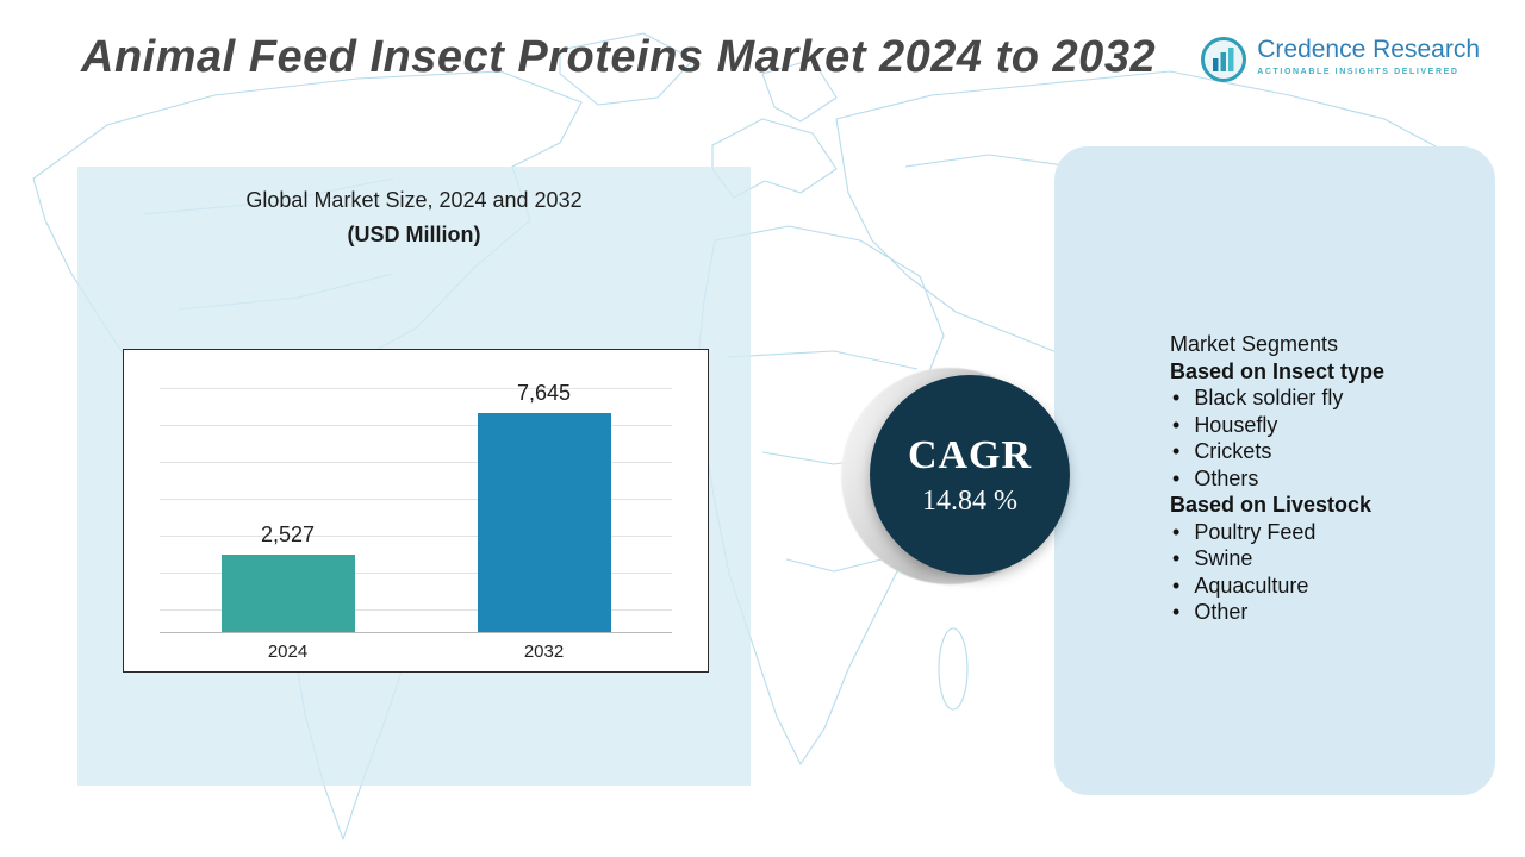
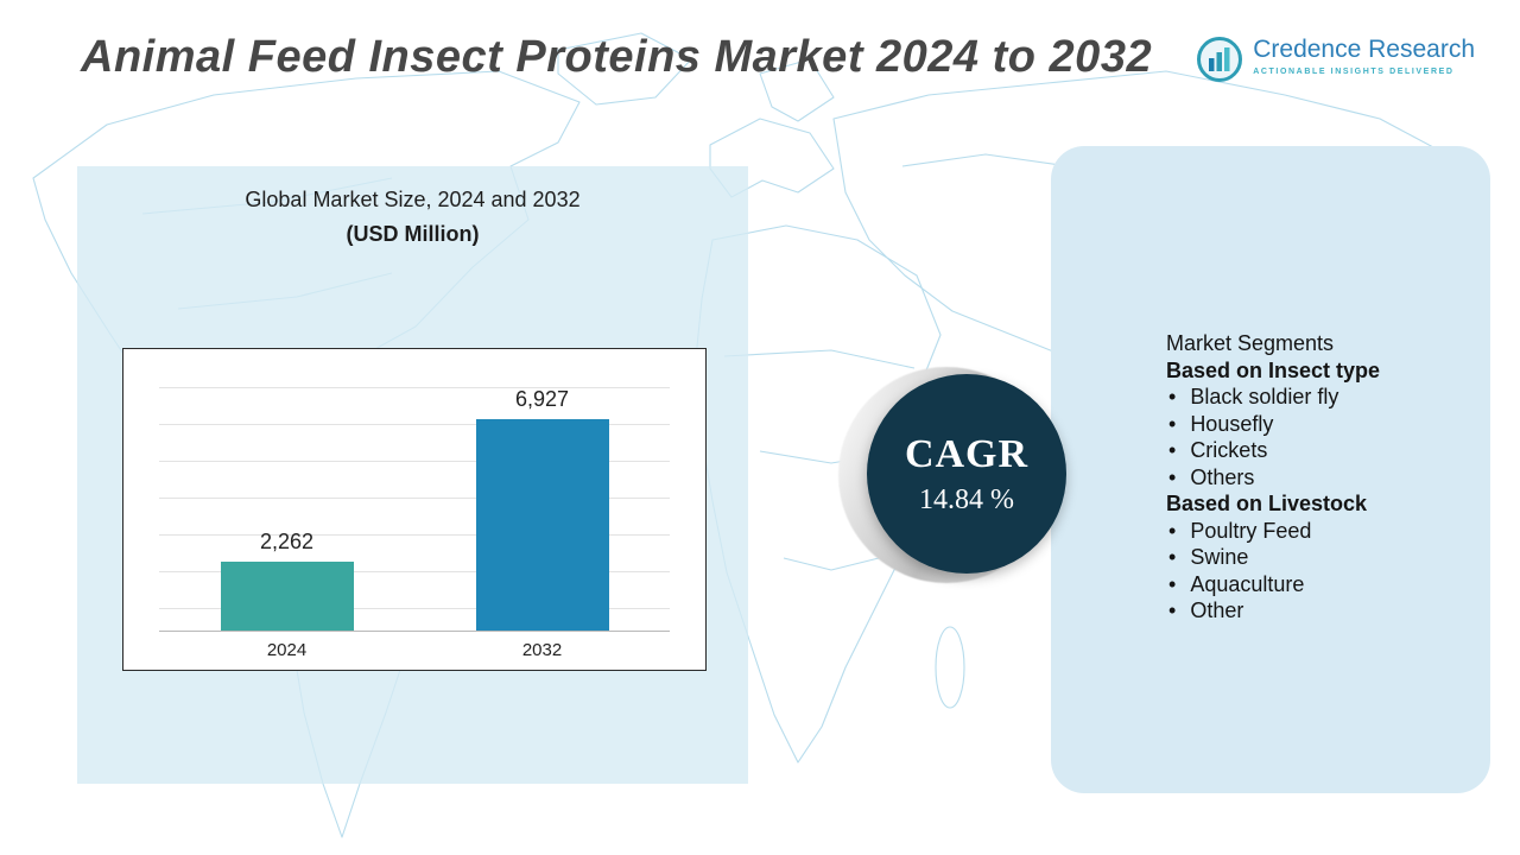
2024: 2,527 -> 2,262
2032: 7,645 -> 6,927
